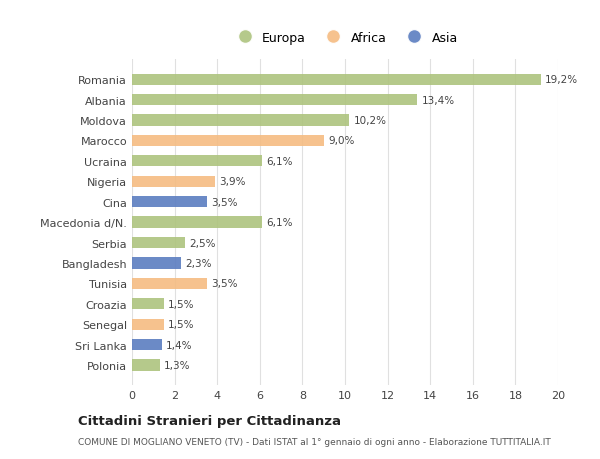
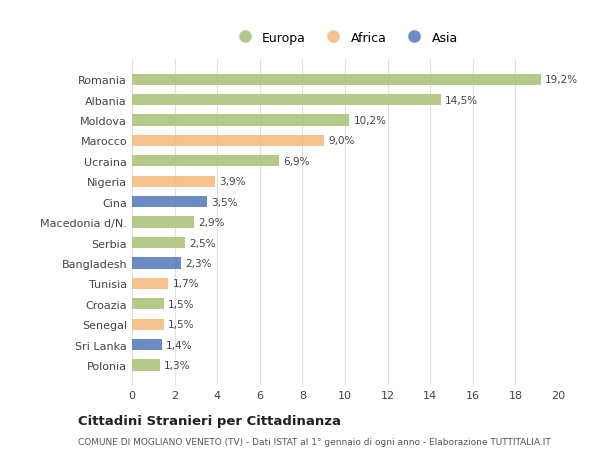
Albania: 13,4% -> 14,5%
Ucraina: 6,1% -> 6,9%
Macedonia d/N.: 6,1% -> 2,9%
Tunisia: 3,5% -> 1,7%
